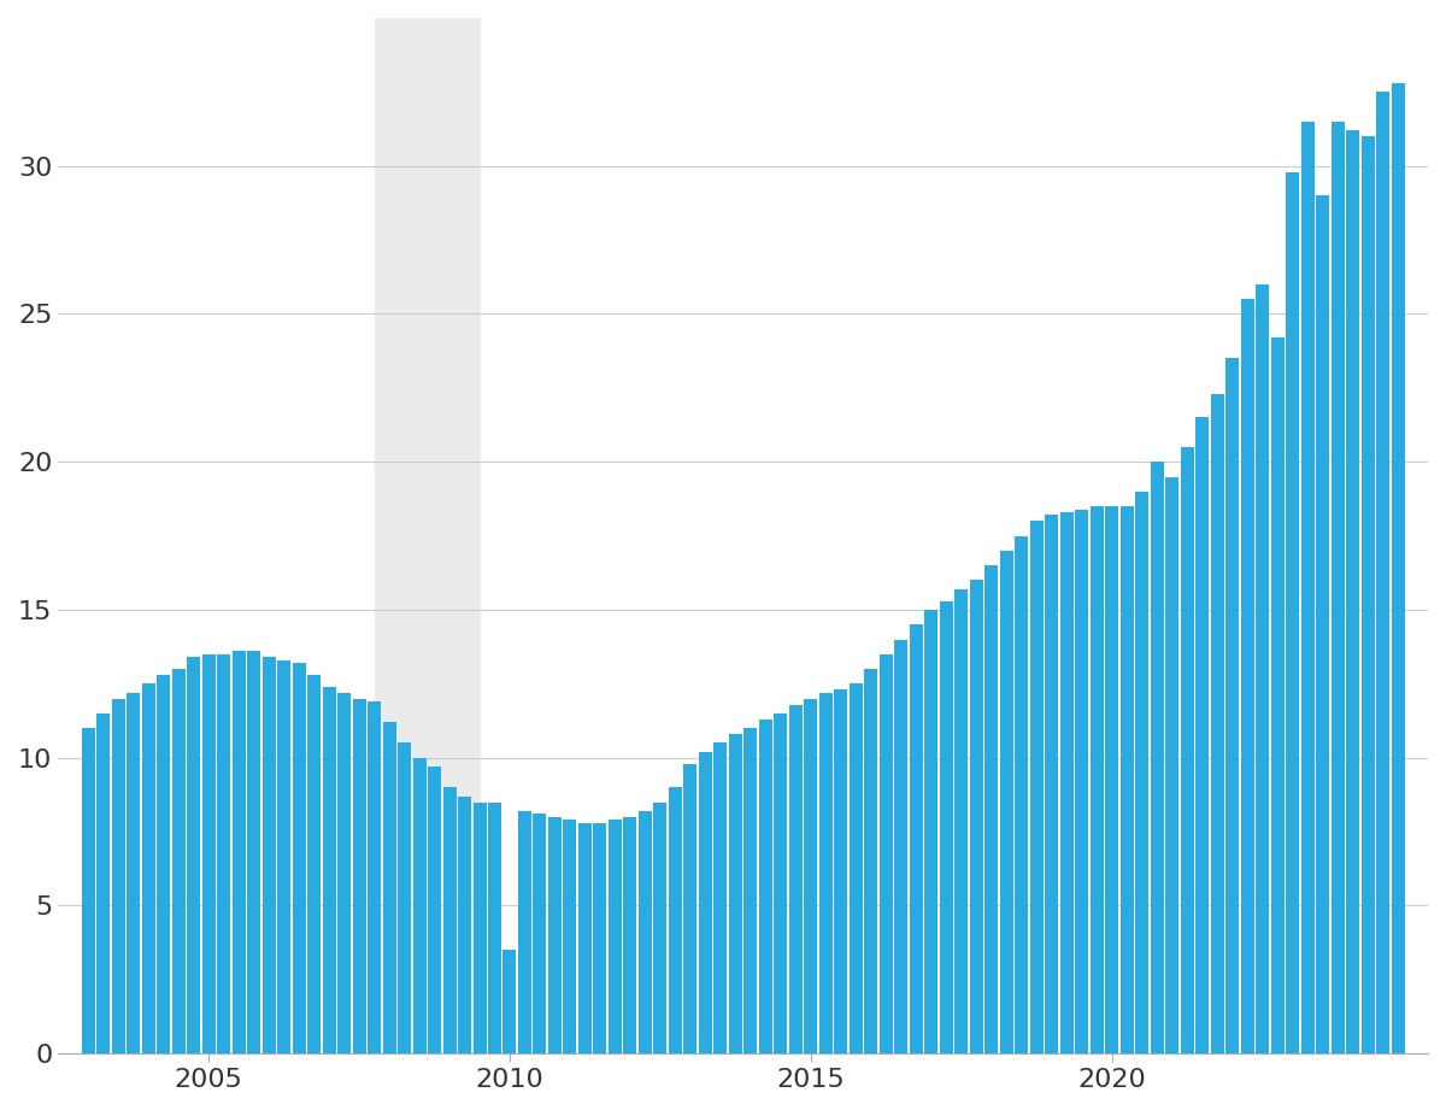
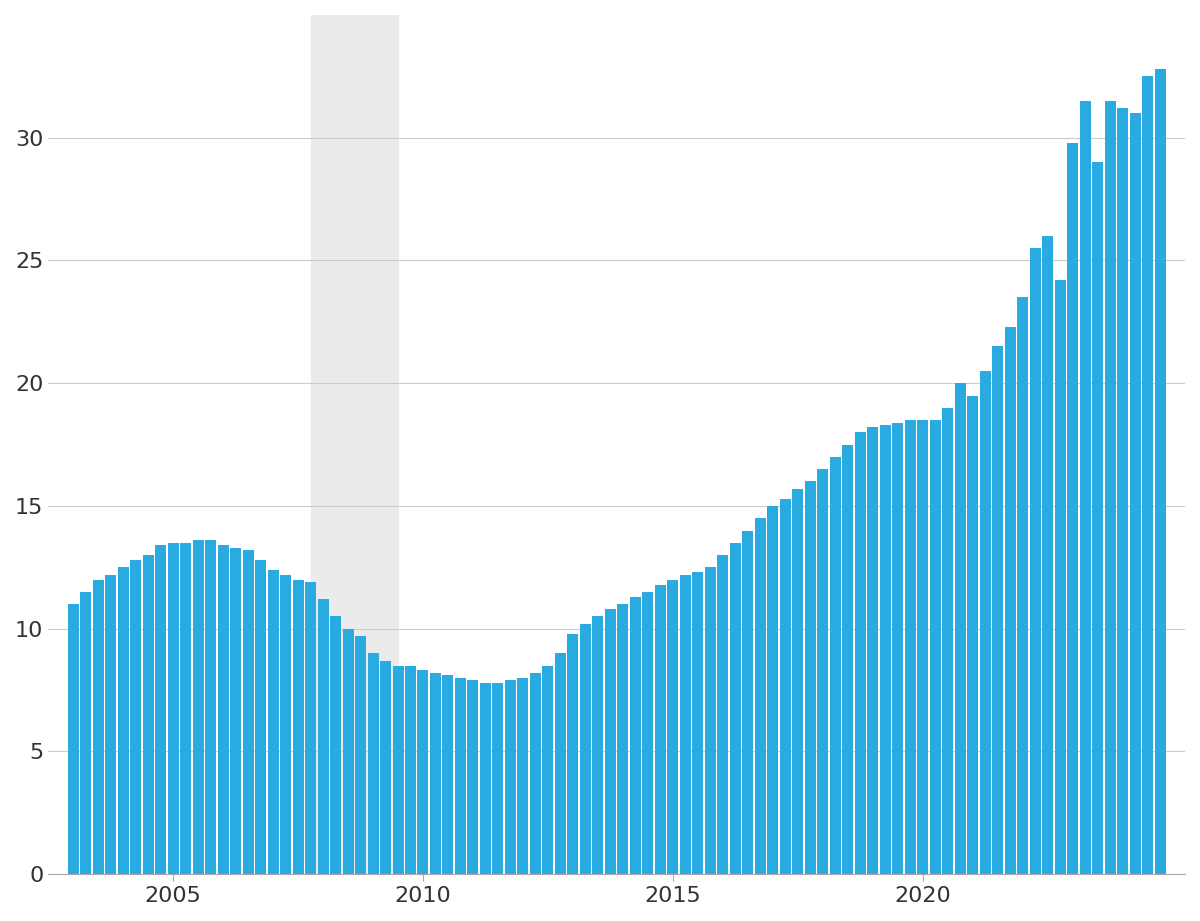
2010: 3.5 -> 8.3
